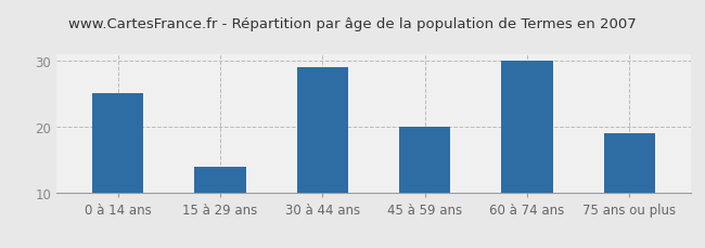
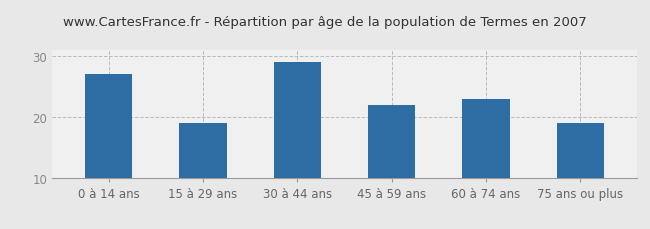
0 à 14 ans: 25 -> 27
15 à 29 ans: 14 -> 19
45 à 59 ans: 20 -> 22
60 à 74 ans: 30 -> 23
